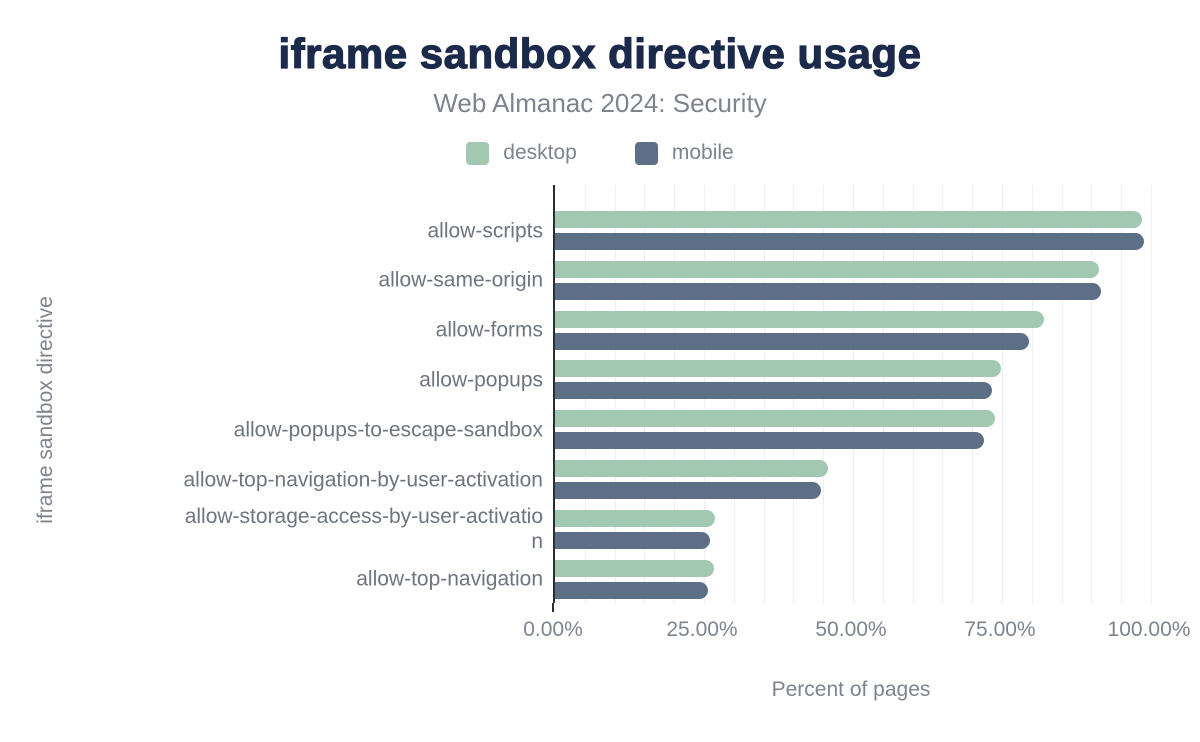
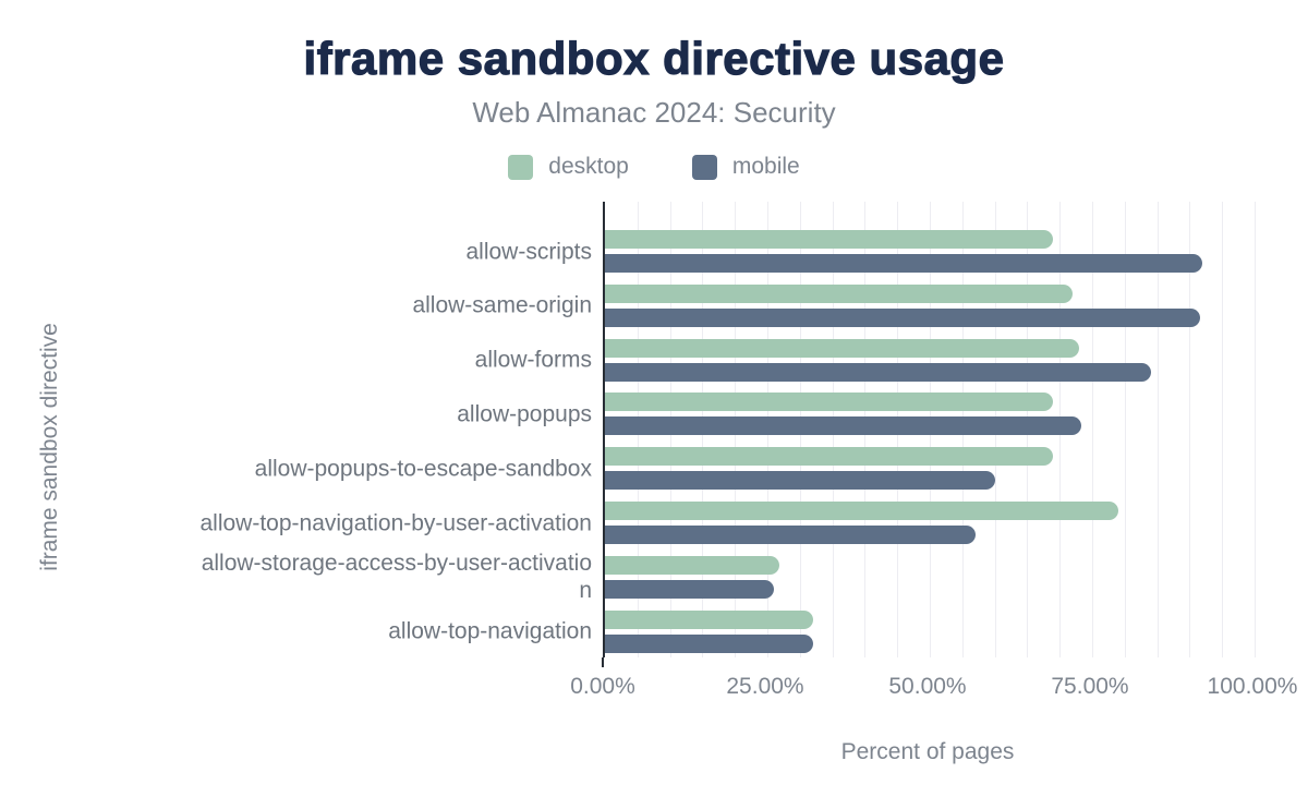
desktop/allow-scripts: 98% -> 69%
mobile/allow-scripts: 99% -> 92%
desktop/allow-same-origin: 91% -> 72%
desktop/allow-forms: 82% -> 73%
mobile/allow-forms: 80% -> 84%
desktop/allow-popups: 75% -> 69%
desktop/allow-popups-to-escape-sandbox: 74% -> 69%
mobile/allow-popups-to-escape-sandbox: 72% -> 60%
desktop/allow-top-navigation-by-user-activation: 46% -> 79%
mobile/allow-top-navigation-by-user-activation: 45% -> 57%
desktop/allow-top-navigation: 27% -> 32%
mobile/allow-top-navigation: 26% -> 32%
